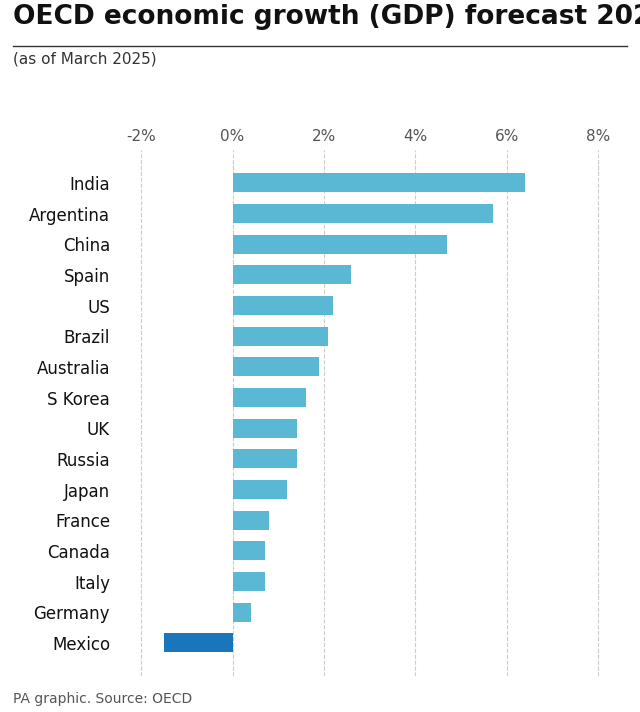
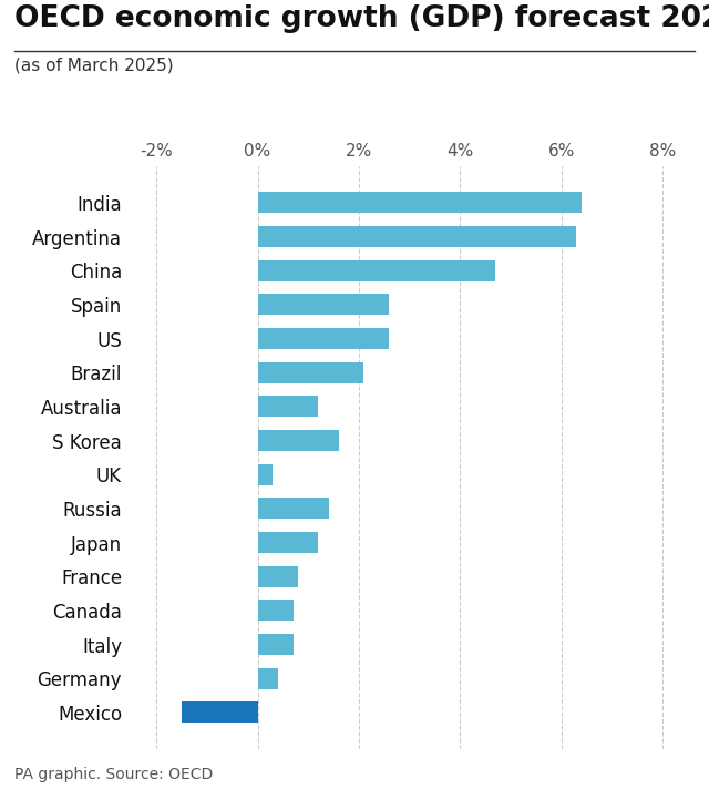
Argentina: 5.7% -> 6.3%
US: 2.2% -> 2.6%
Australia: 1.9% -> 1.2%
UK: 1.4% -> 0.3%
